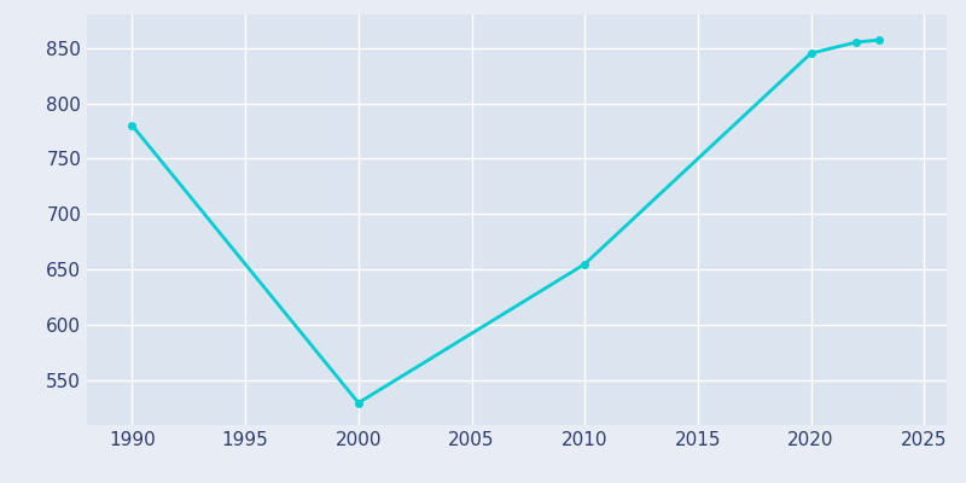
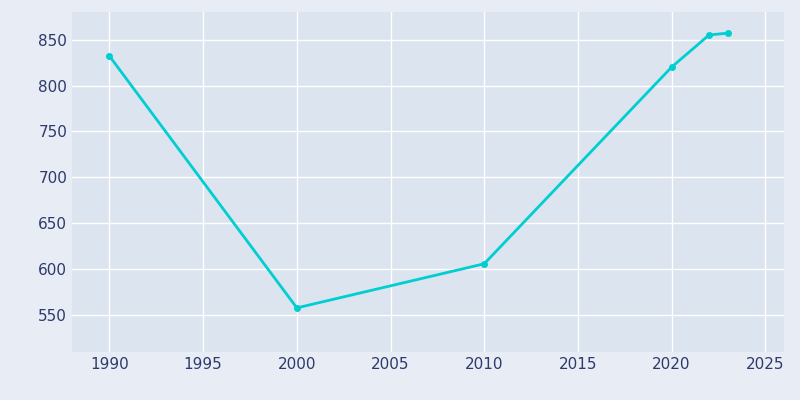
1990: 780 -> 832
2000: 530 -> 558
2010: 655 -> 606
2020: 845 -> 820
